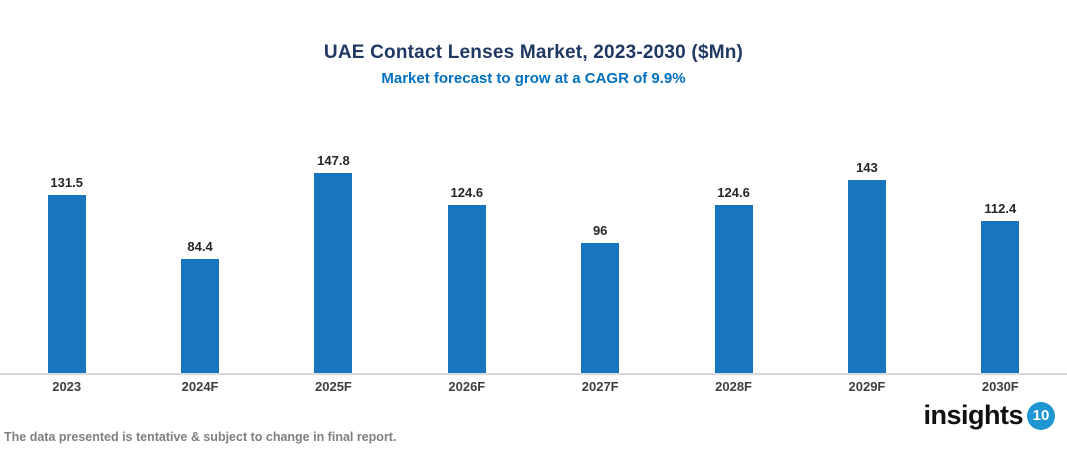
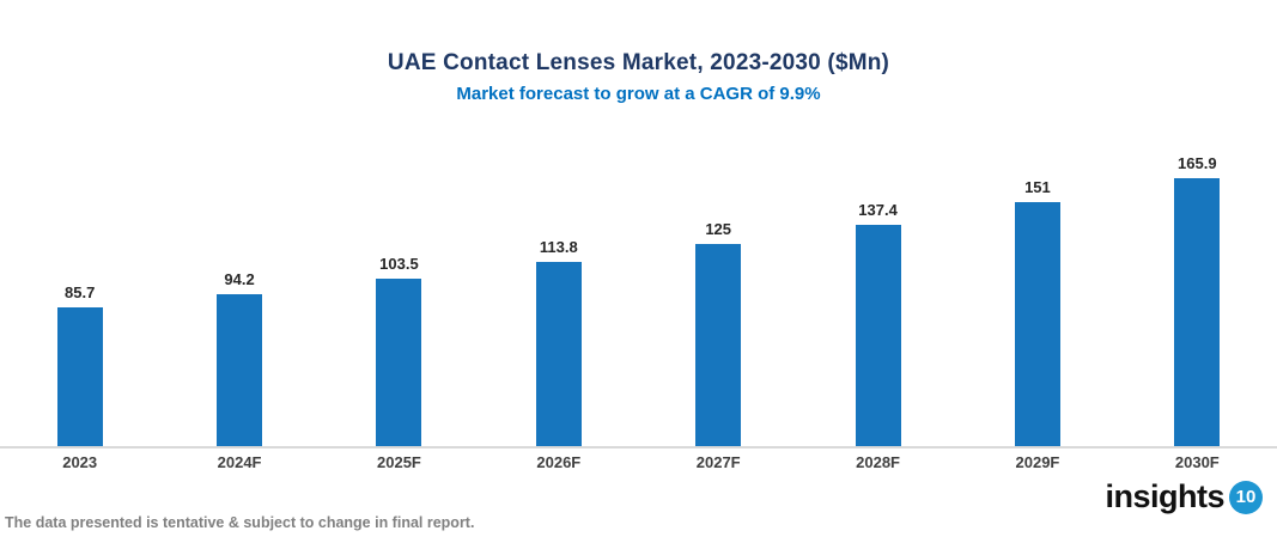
2023: 131.5 -> 85.7
2024F: 84.4 -> 94.2
2025F: 147.8 -> 103.5
2026F: 124.6 -> 113.8
2027F: 96 -> 125
2028F: 124.6 -> 137.4
2029F: 143 -> 151
2030F: 112.4 -> 165.9
